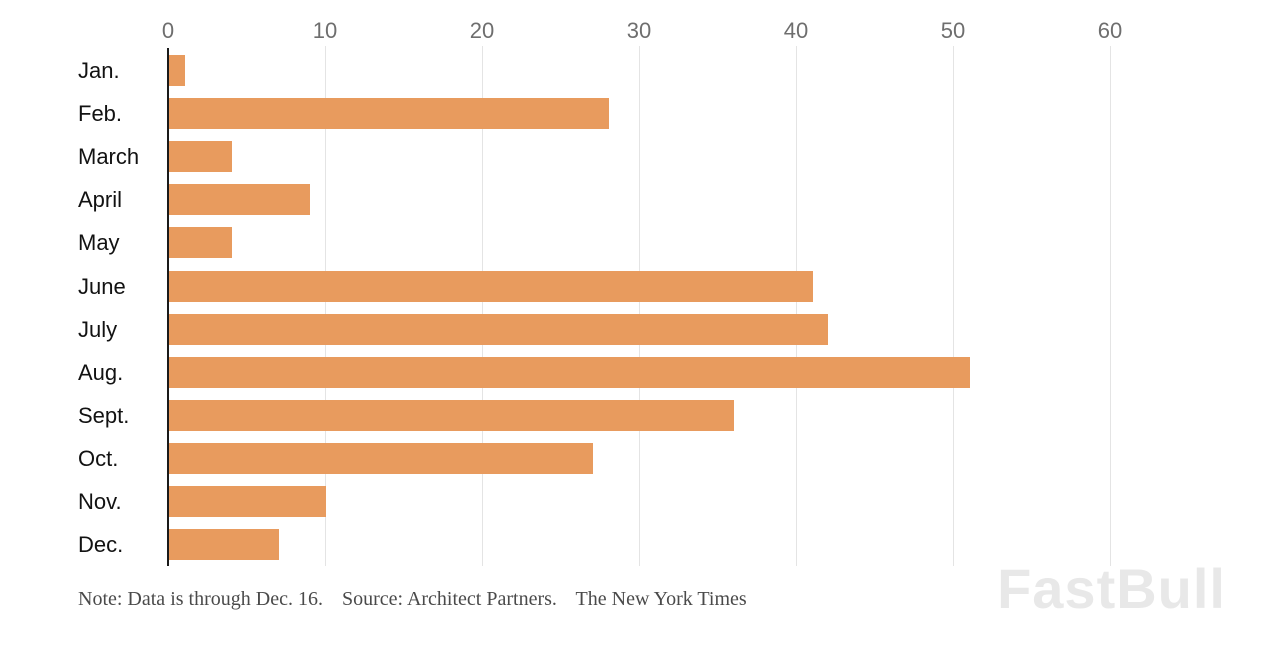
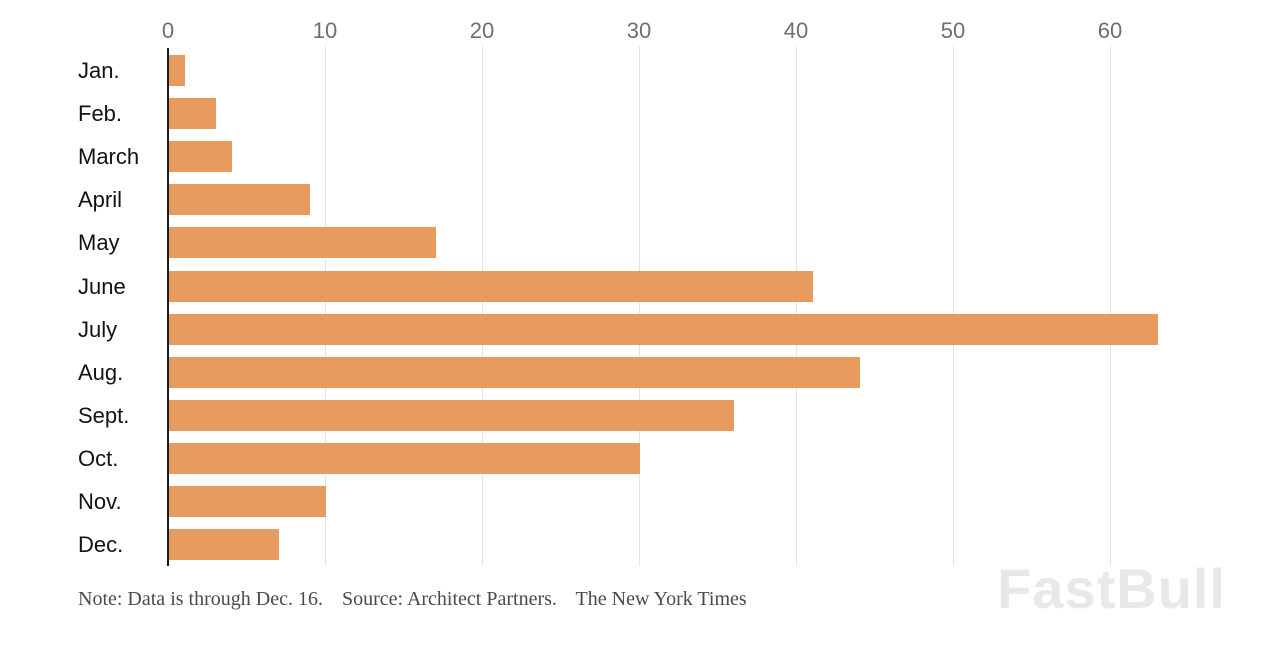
Feb.: 28 -> 3
May: 4 -> 17
July: 42 -> 63
Aug.: 51 -> 44
Oct.: 27 -> 30
